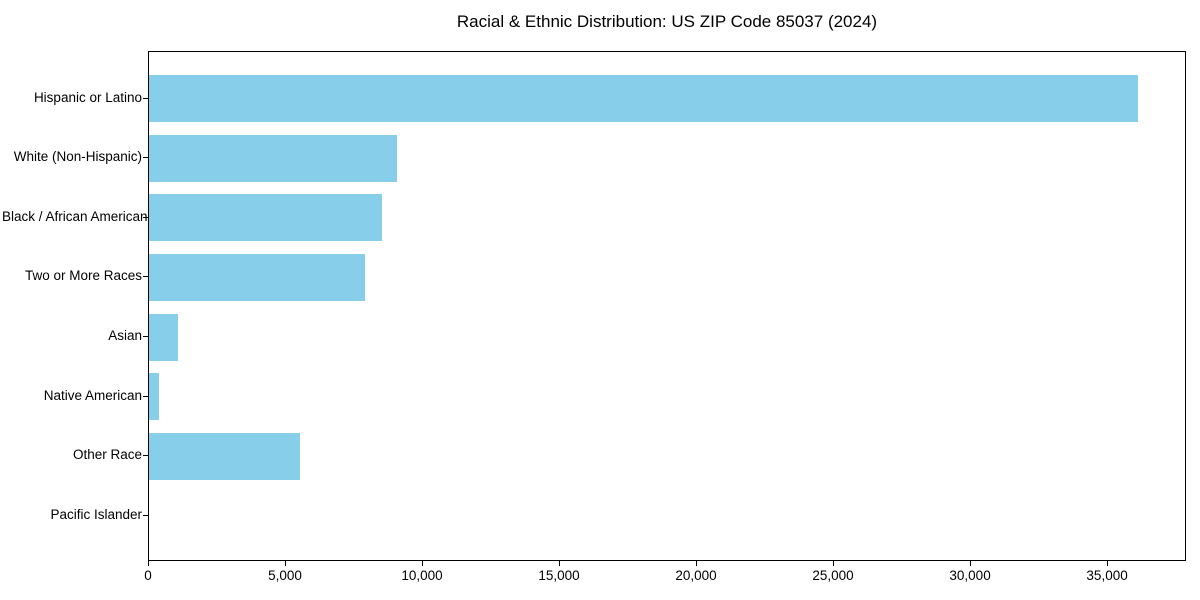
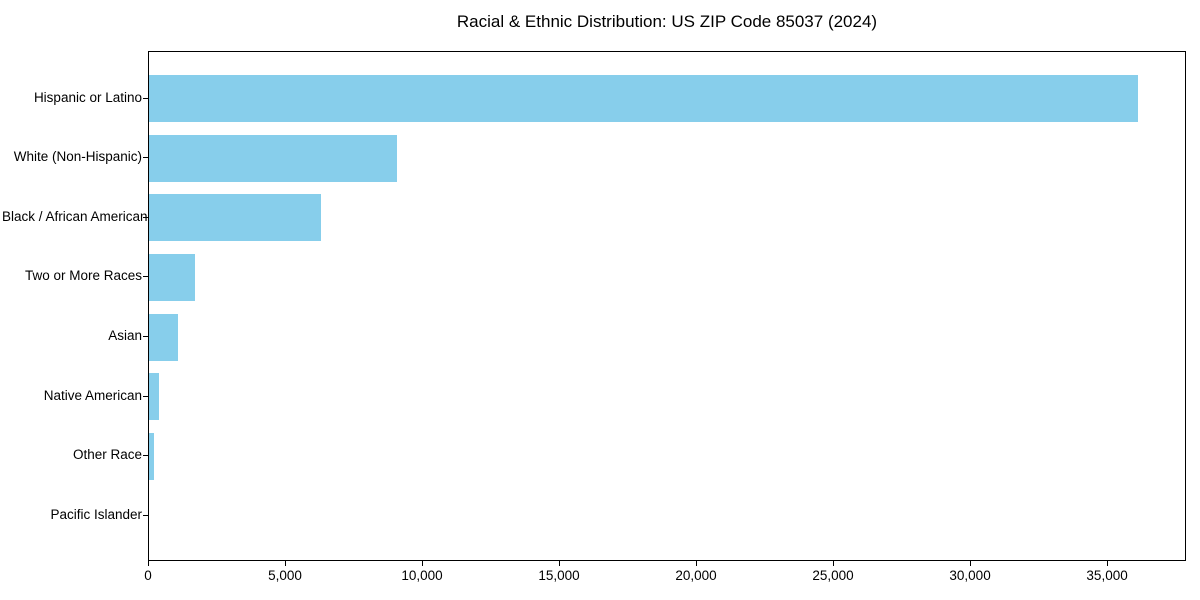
Black / African American: 8500 -> 6300
Two or More Races: 7900 -> 1700
Other Race: 5500 -> 200
